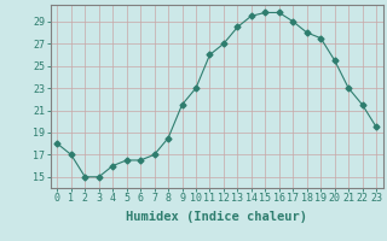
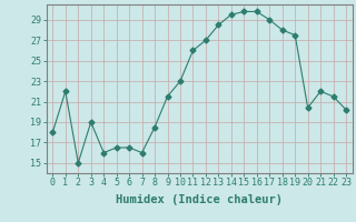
1: 17.0 -> 22.0
3: 15.0 -> 19.0
7: 17.0 -> 16.0
20: 25.5 -> 20.4
21: 23.0 -> 22.0
23: 19.5 -> 20.2
